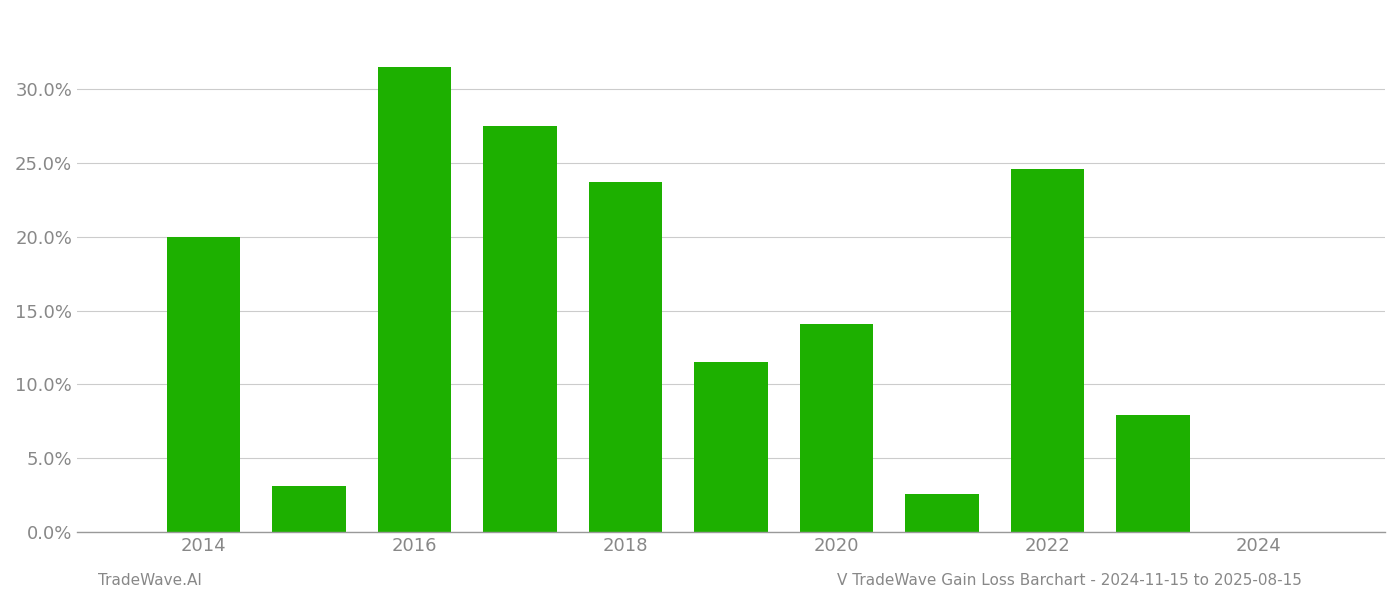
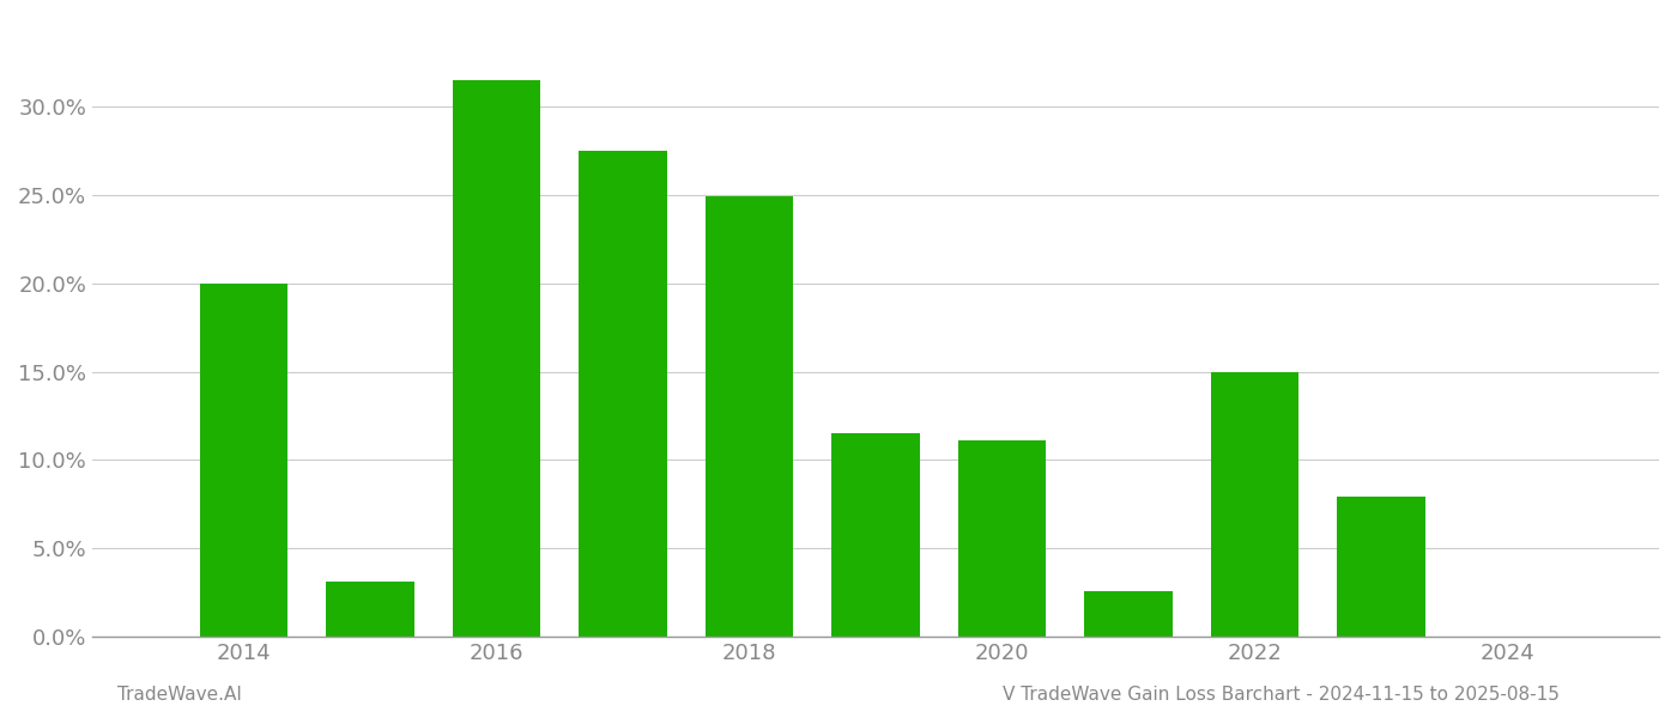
2018: 23.7% -> 24.9%
2020: 14.1% -> 11.1%
2022: 24.6% -> 15.0%
